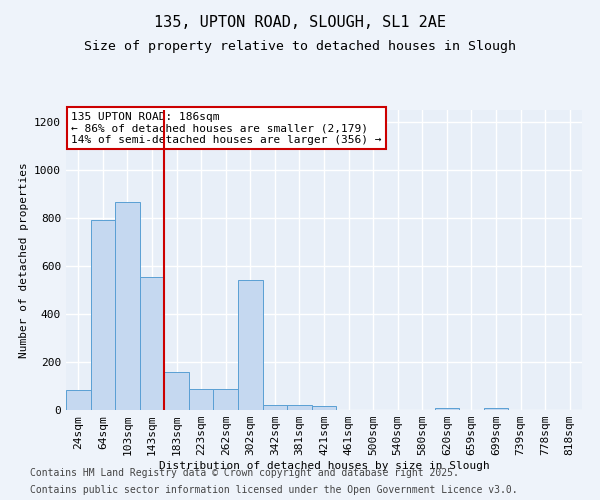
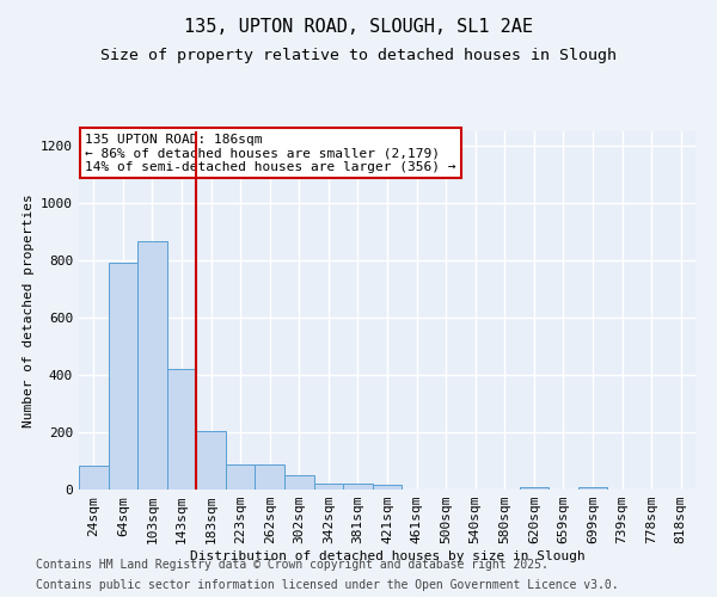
143sqm: 555 -> 420
183sqm: 160 -> 205
302sqm: 540 -> 50
